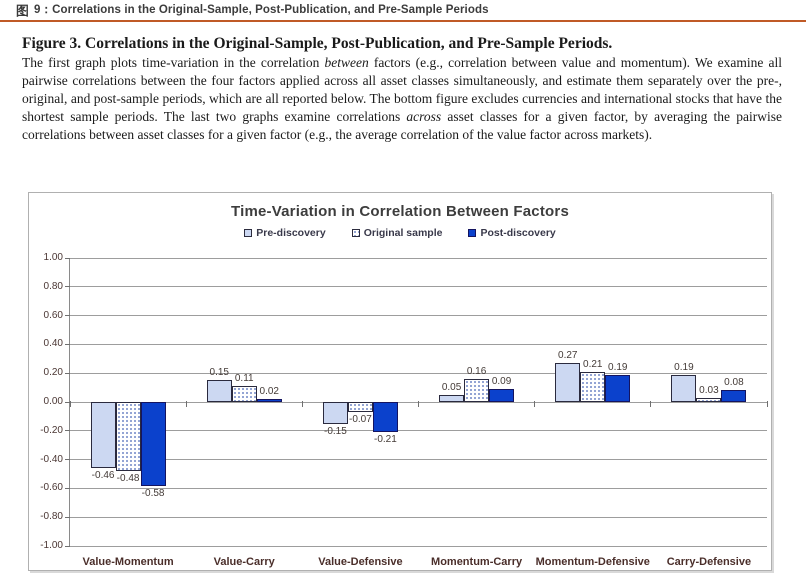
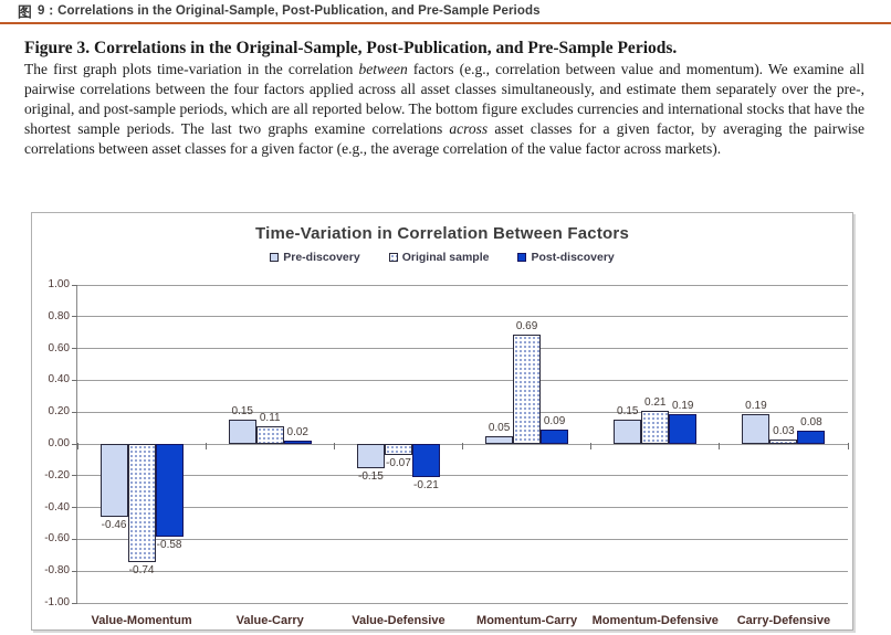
Original sample/Value-Momentum: -0.48 -> -0.74
Original sample/Momentum-Carry: 0.16 -> 0.69
Pre-discovery/Momentum-Defensive: 0.27 -> 0.15
